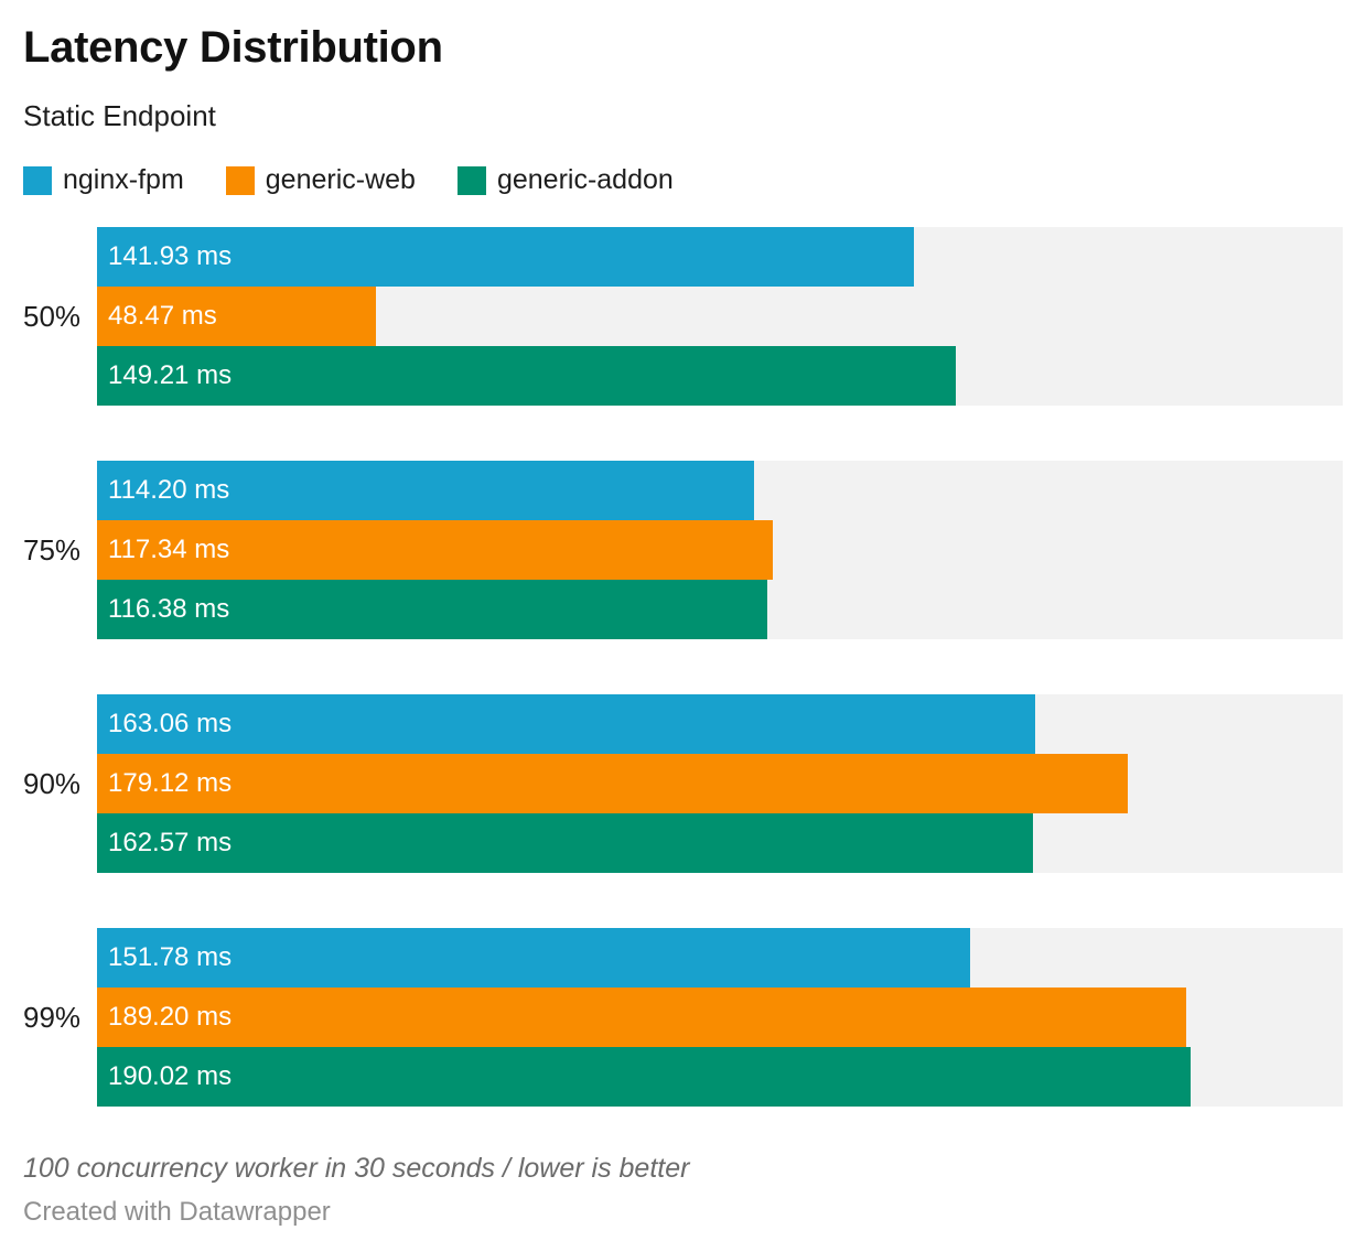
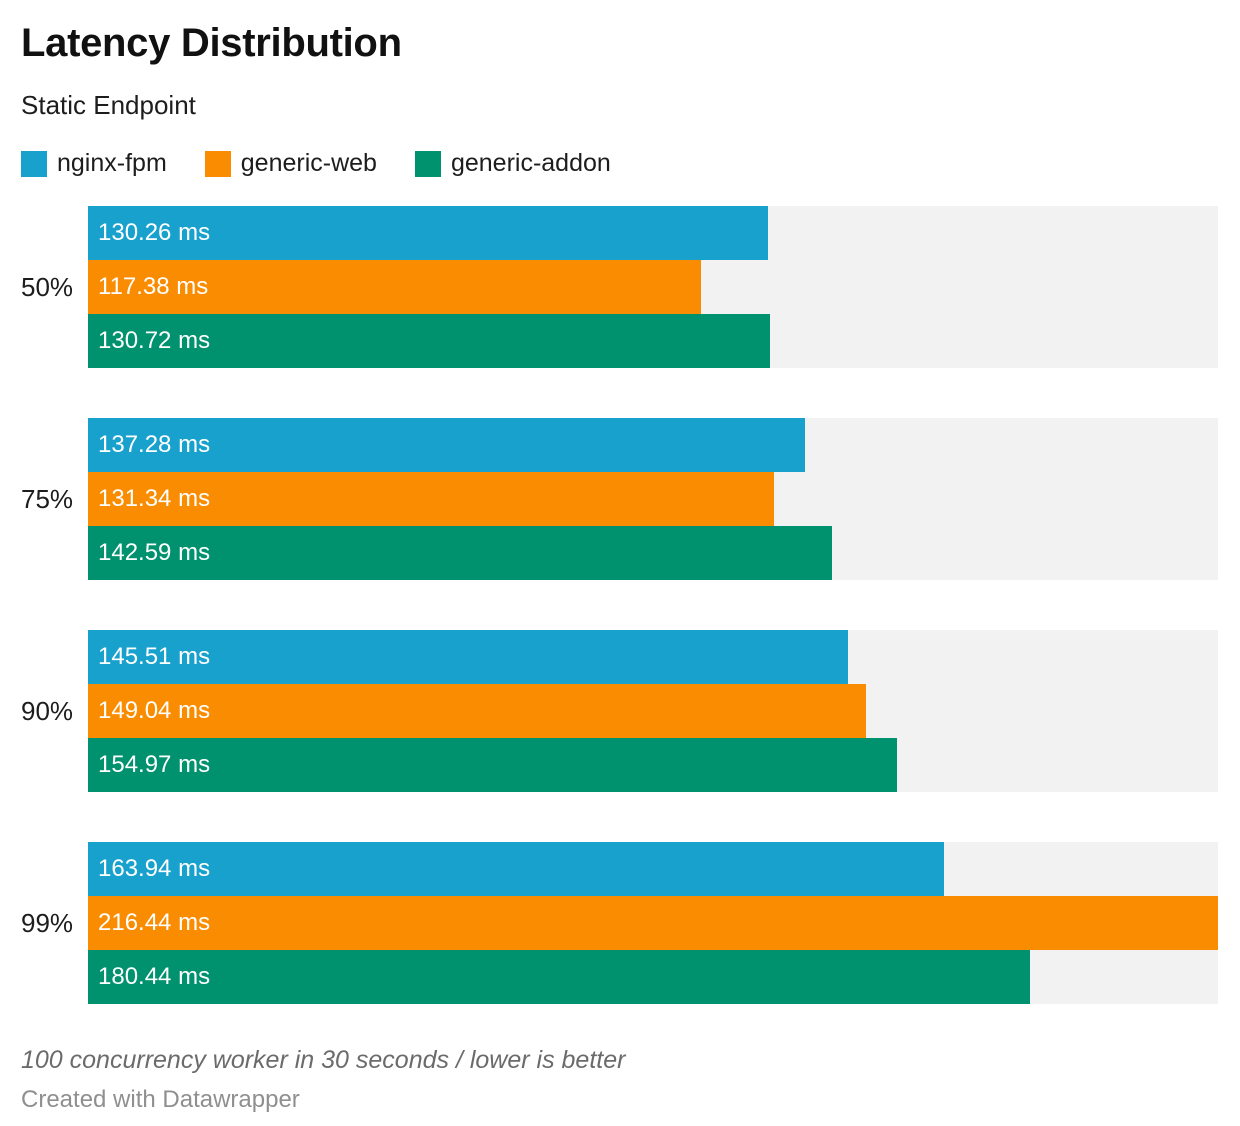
nginx-fpm/50%: 141.93 -> 130.26
generic-web/50%: 48.47 -> 117.38
generic-addon/50%: 149.21 -> 130.72
nginx-fpm/75%: 114.20 -> 137.28
generic-web/75%: 117.34 -> 131.34
generic-addon/75%: 116.38 -> 142.59
nginx-fpm/90%: 163.06 -> 145.51
generic-web/90%: 179.12 -> 149.04
generic-addon/90%: 162.57 -> 154.97
nginx-fpm/99%: 151.78 -> 163.94
generic-web/99%: 189.20 -> 216.44
generic-addon/99%: 190.02 -> 180.44
